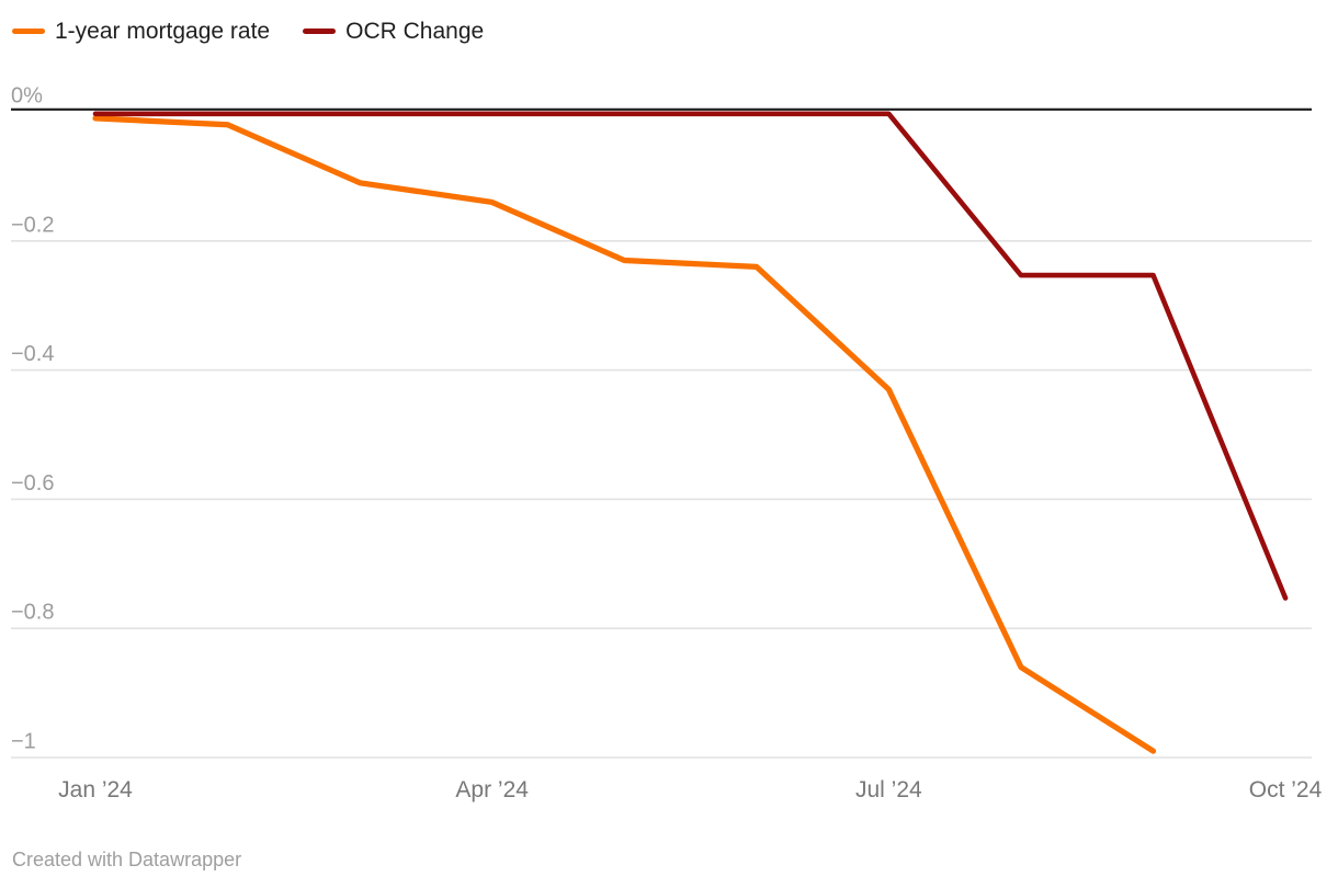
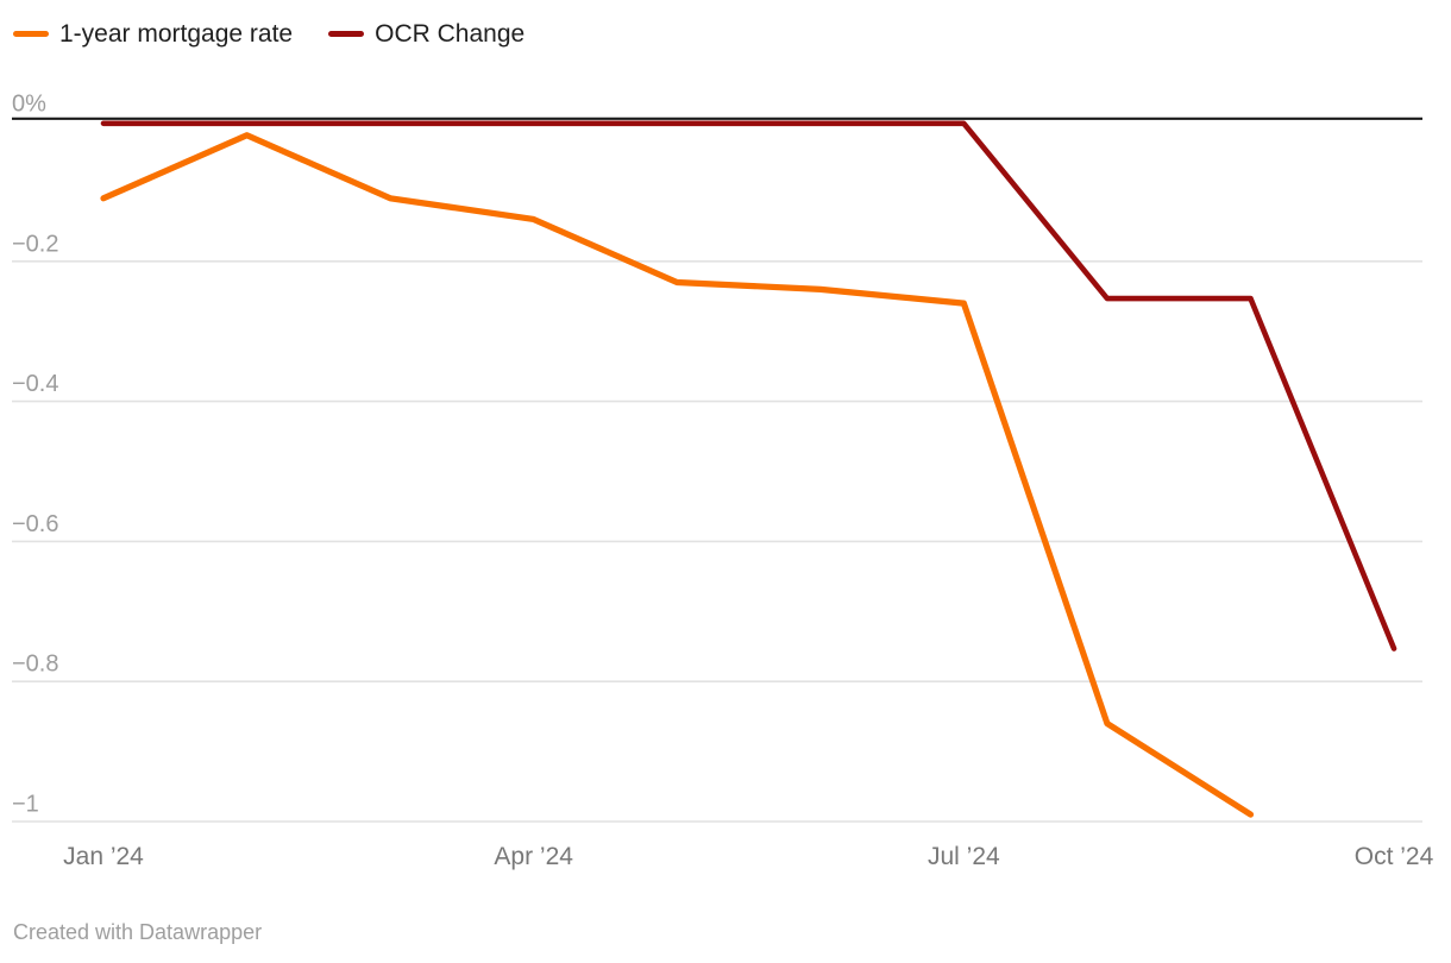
1-year mortgage rate/Jan ’24: -0.01% -> -0.11%
1-year mortgage rate/Jul ’24: -0.43% -> -0.26%
